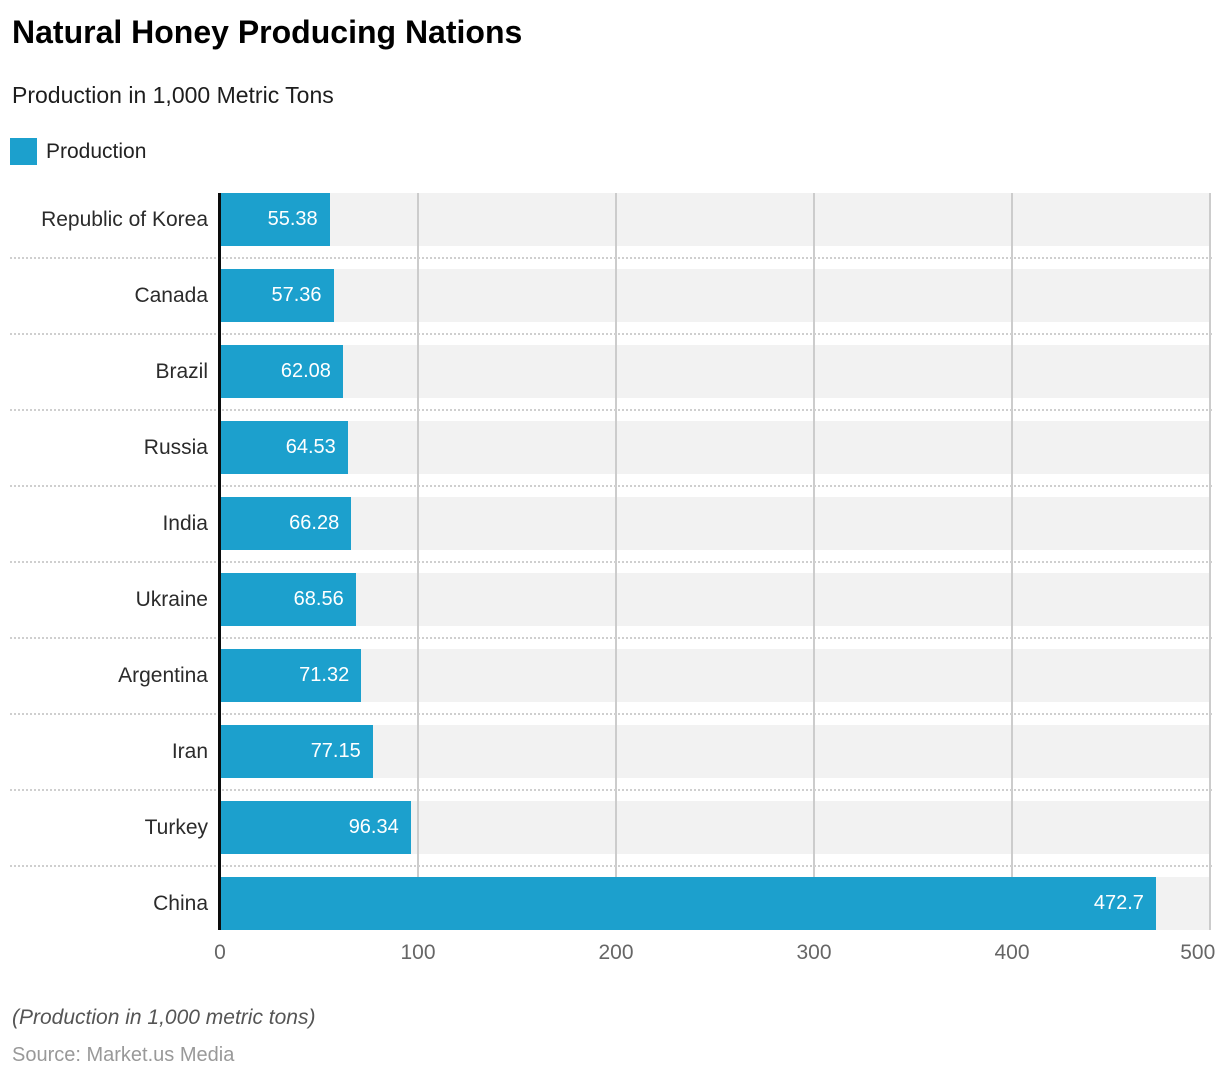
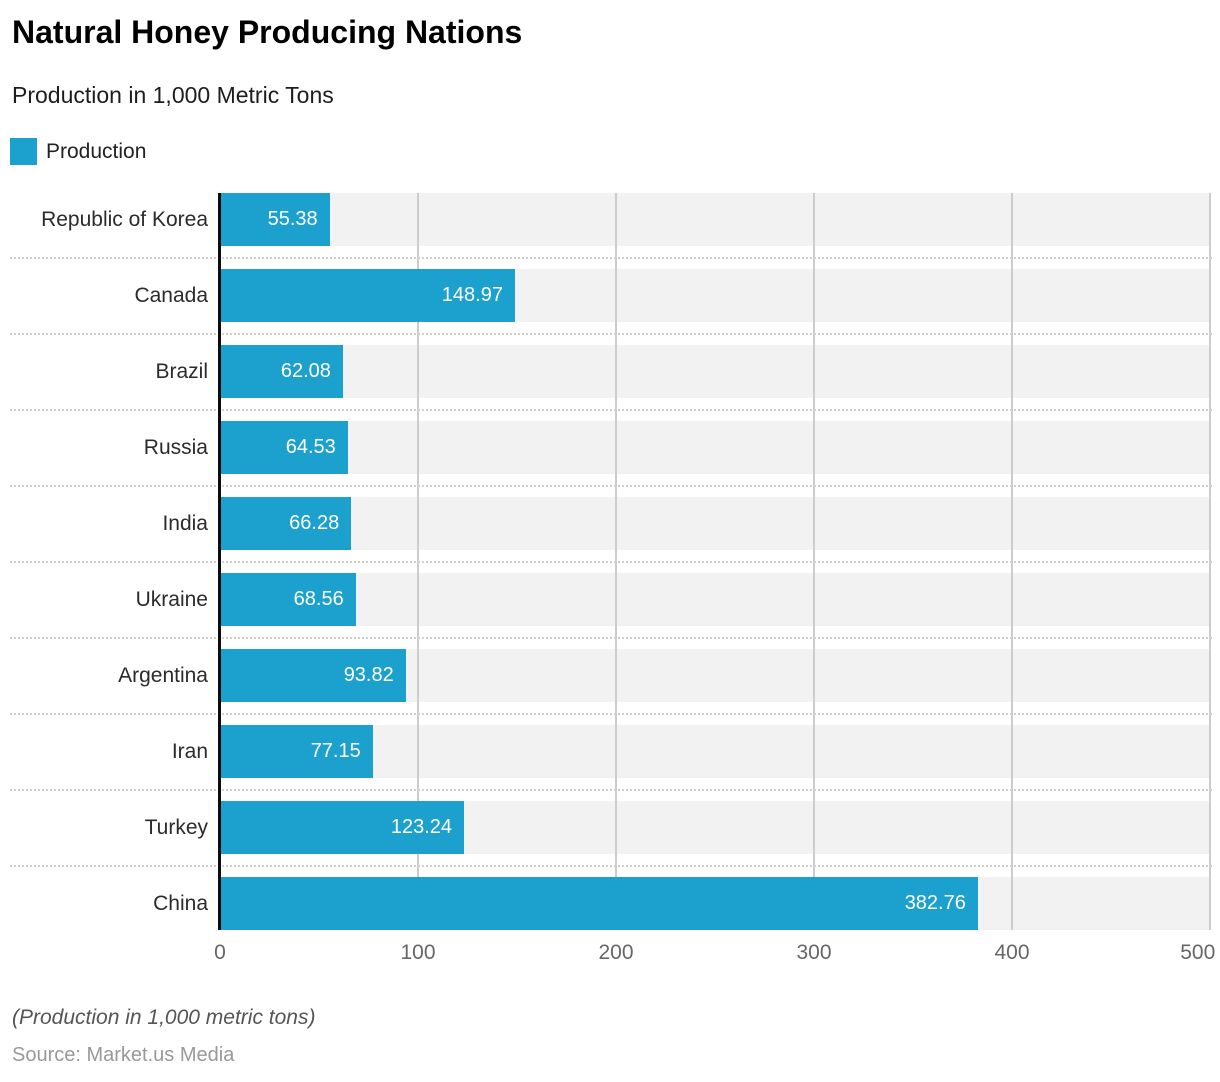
Canada: 57.36 -> 148.97
Argentina: 71.32 -> 93.82
Turkey: 96.34 -> 123.24
China: 472.7 -> 382.76
